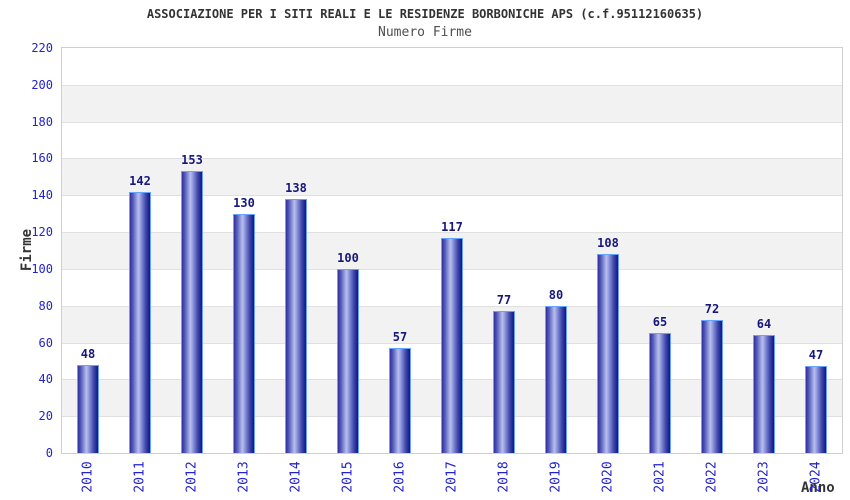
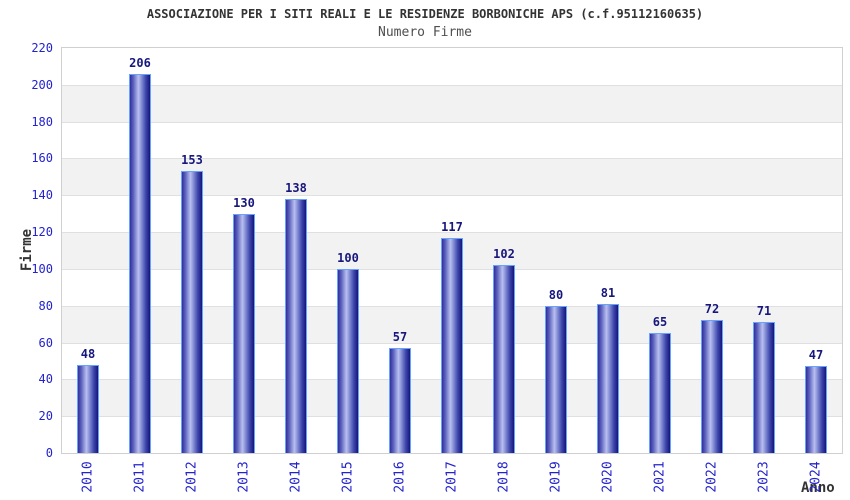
2011: 142 -> 206
2018: 77 -> 102
2020: 108 -> 81
2023: 64 -> 71
